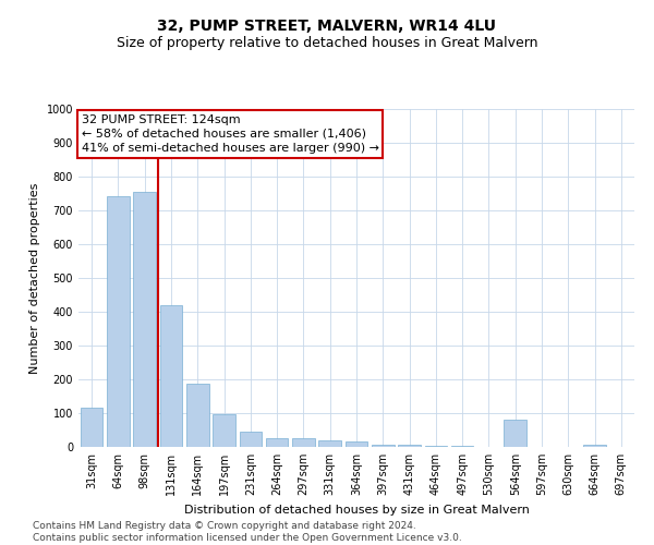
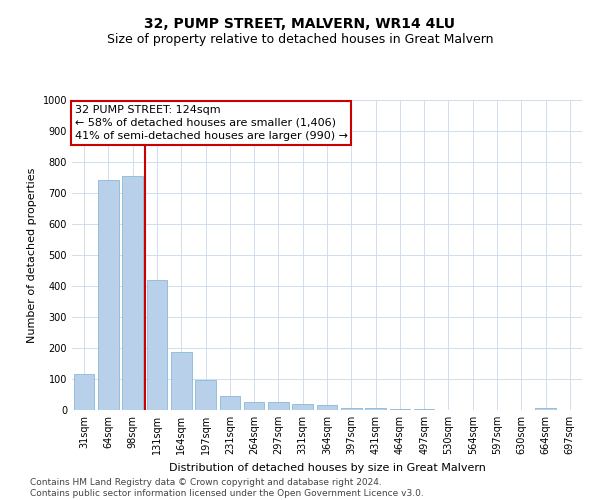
564sqm: 80 -> 1
